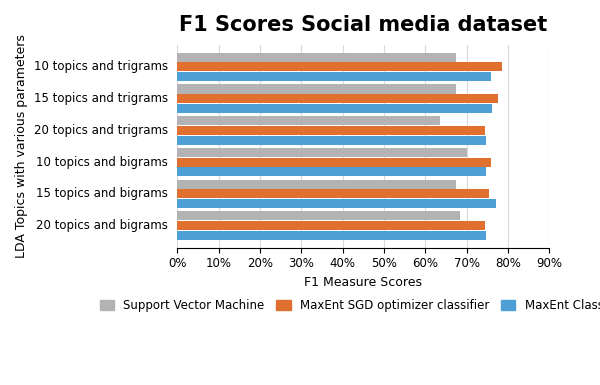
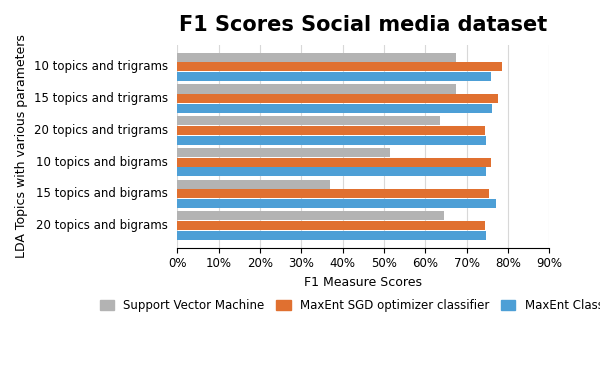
Support Vector Machine/10 topics and bigrams: 70.0% -> 51.5%
Support Vector Machine/15 topics and bigrams: 67.5% -> 37.0%
Support Vector Machine/20 topics and bigrams: 68.5% -> 64.5%
